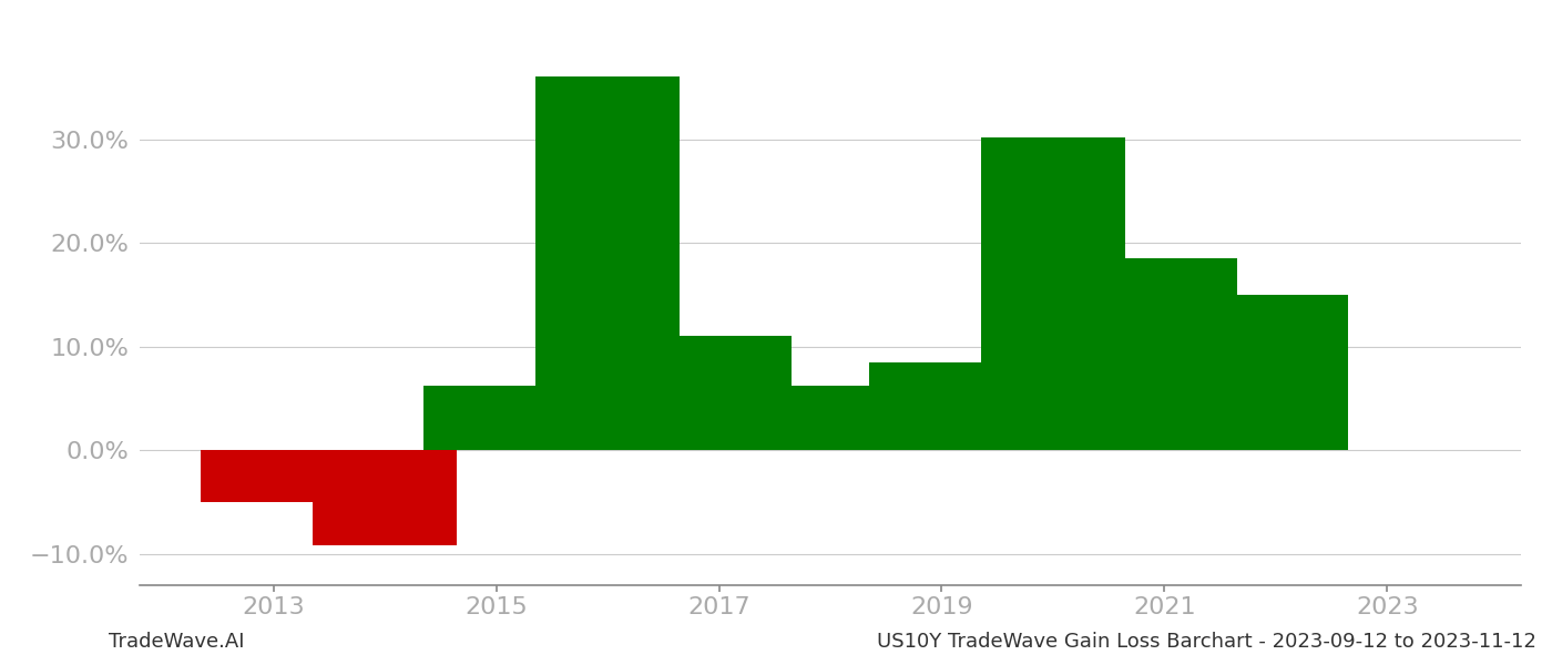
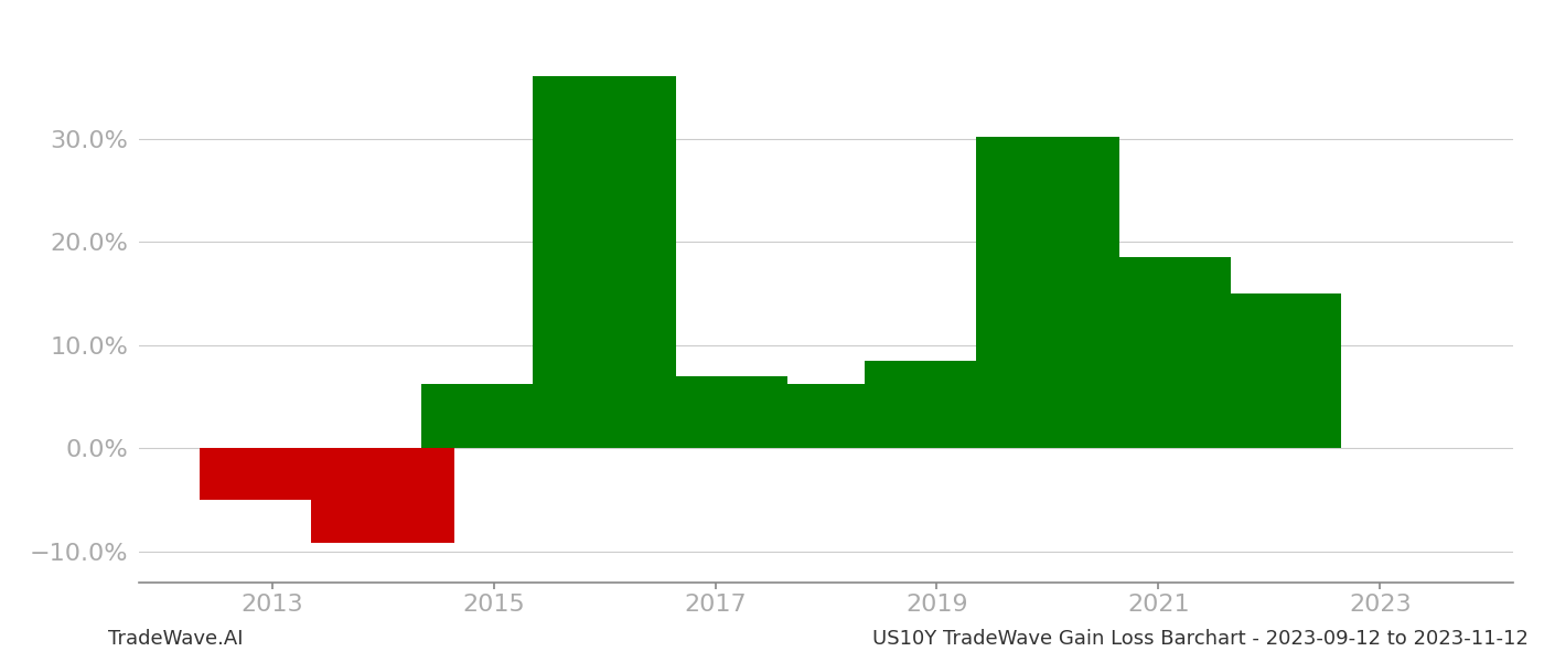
2017: 11.0% -> 7.0%
